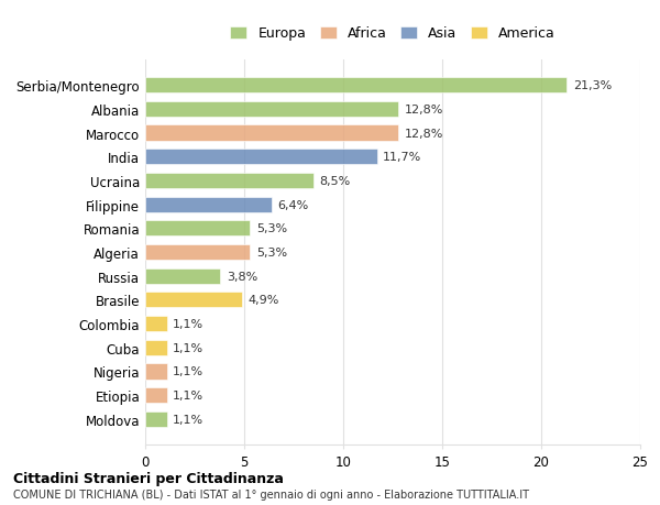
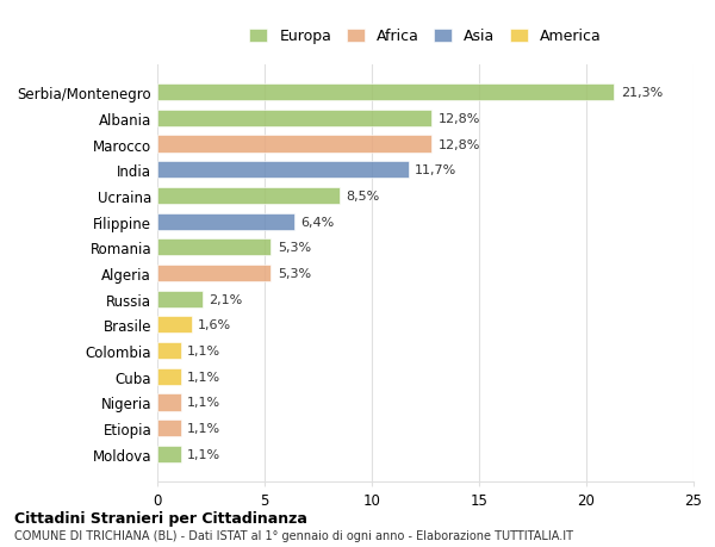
Russia: 3,8% -> 2,1%
Brasile: 4,9% -> 1,6%
